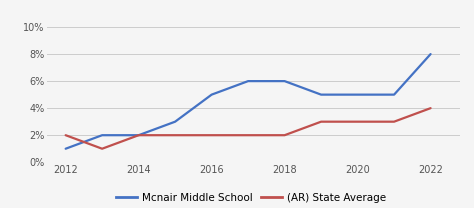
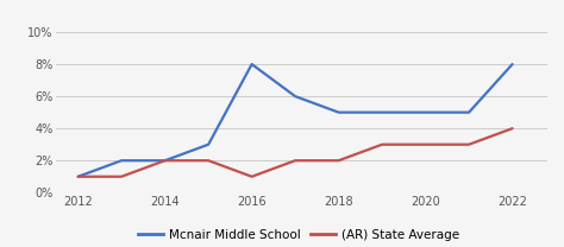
(AR) State Average/2012: 2% -> 1%
Mcnair Middle School/2016: 5% -> 8%
(AR) State Average/2016: 2% -> 1%
Mcnair Middle School/2018: 6% -> 5%
